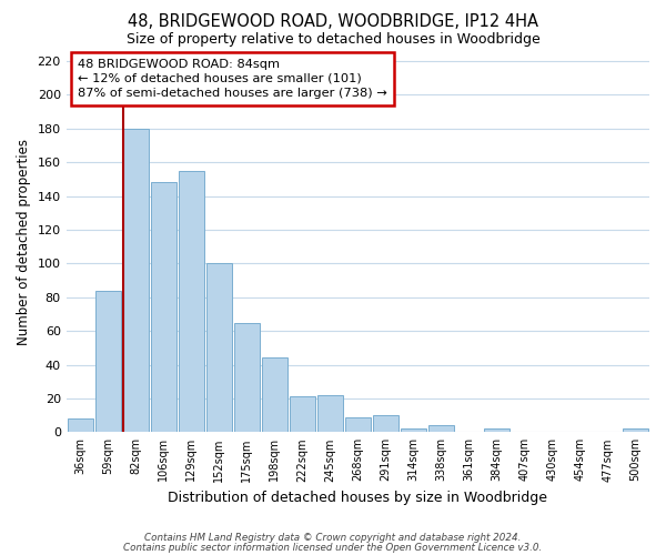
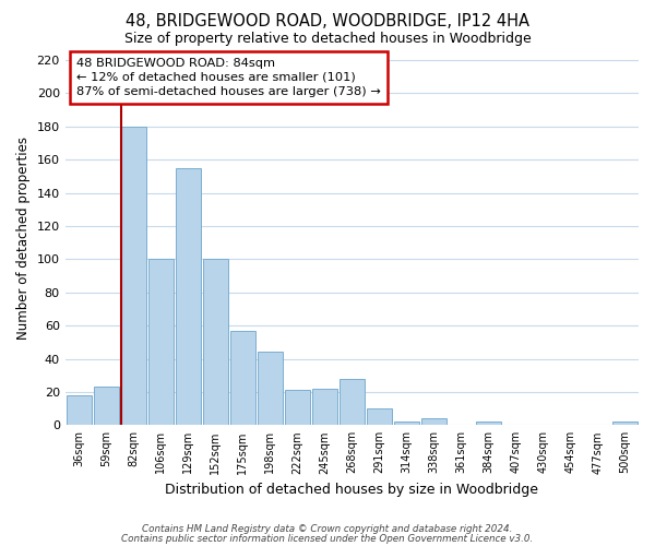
36sqm: 8 -> 18
59sqm: 84 -> 23
106sqm: 148 -> 100
175sqm: 65 -> 57
268sqm: 9 -> 28
